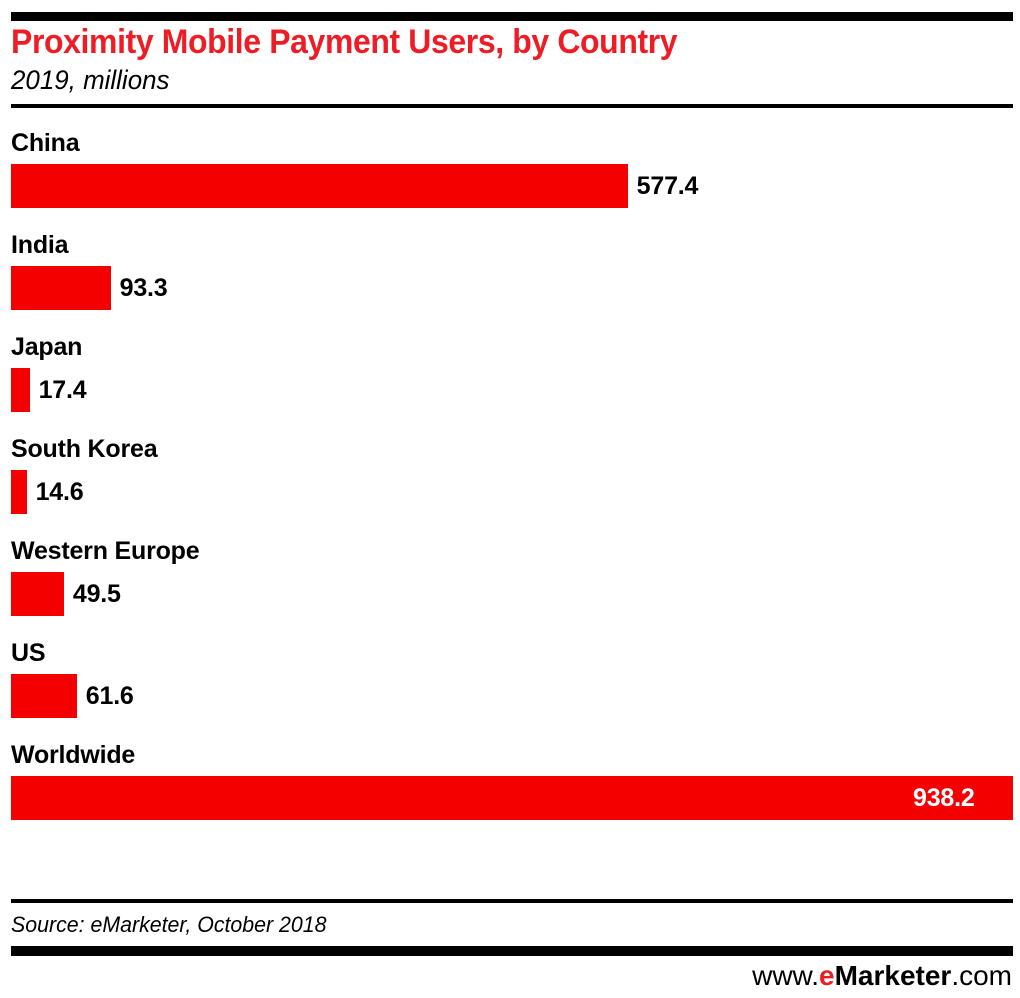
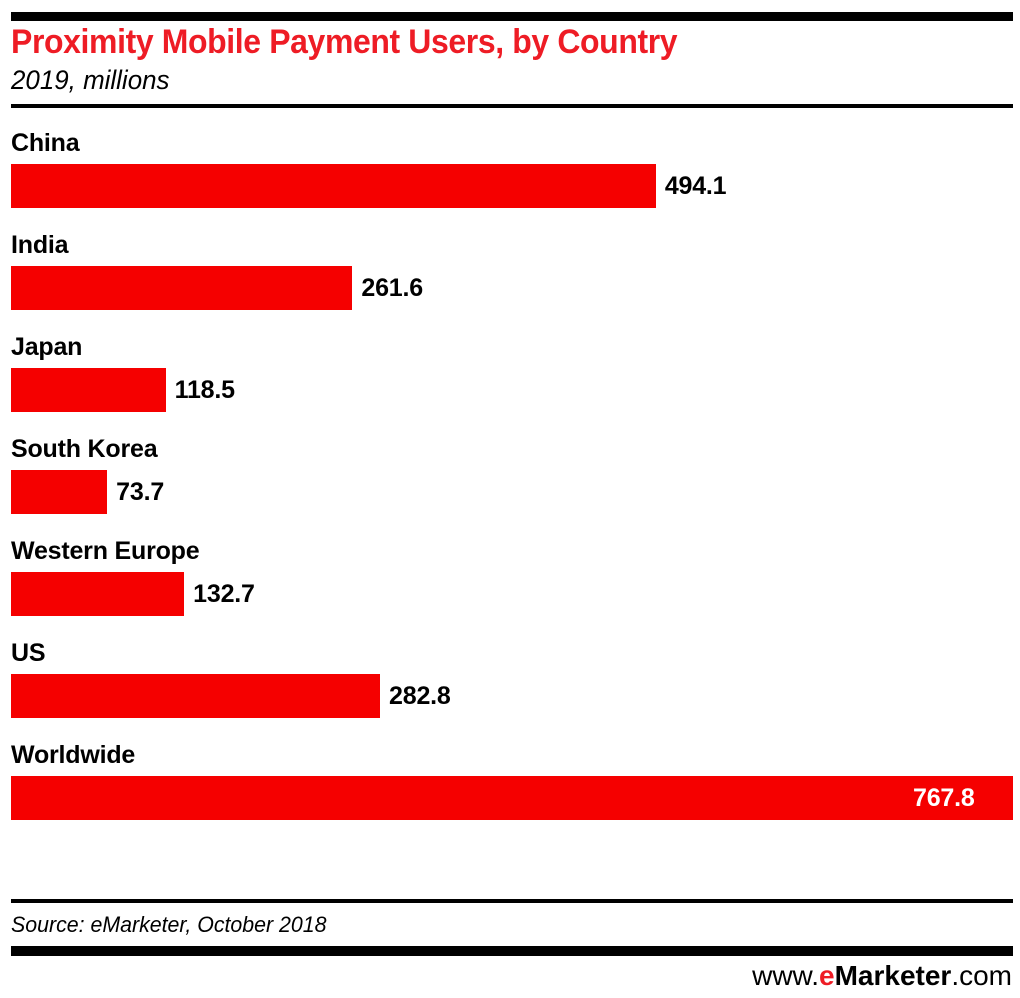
China: 577.4 -> 494.1
India: 93.3 -> 261.6
Japan: 17.4 -> 118.5
South Korea: 14.6 -> 73.7
Western Europe: 49.5 -> 132.7
US: 61.6 -> 282.8
Worldwide: 938.2 -> 767.8
